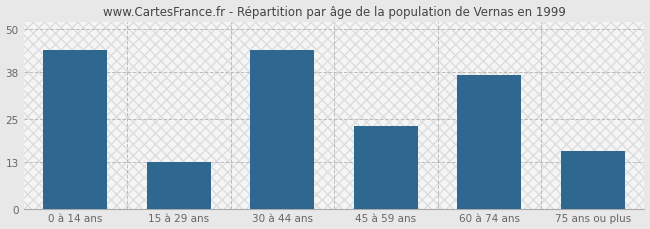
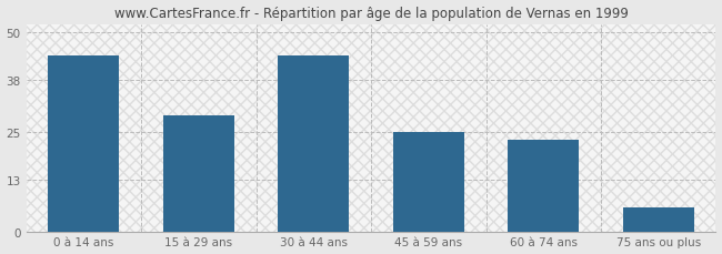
15 à 29 ans: 13 -> 29
45 à 59 ans: 23 -> 25
60 à 74 ans: 37 -> 23
75 ans ou plus: 16 -> 6
